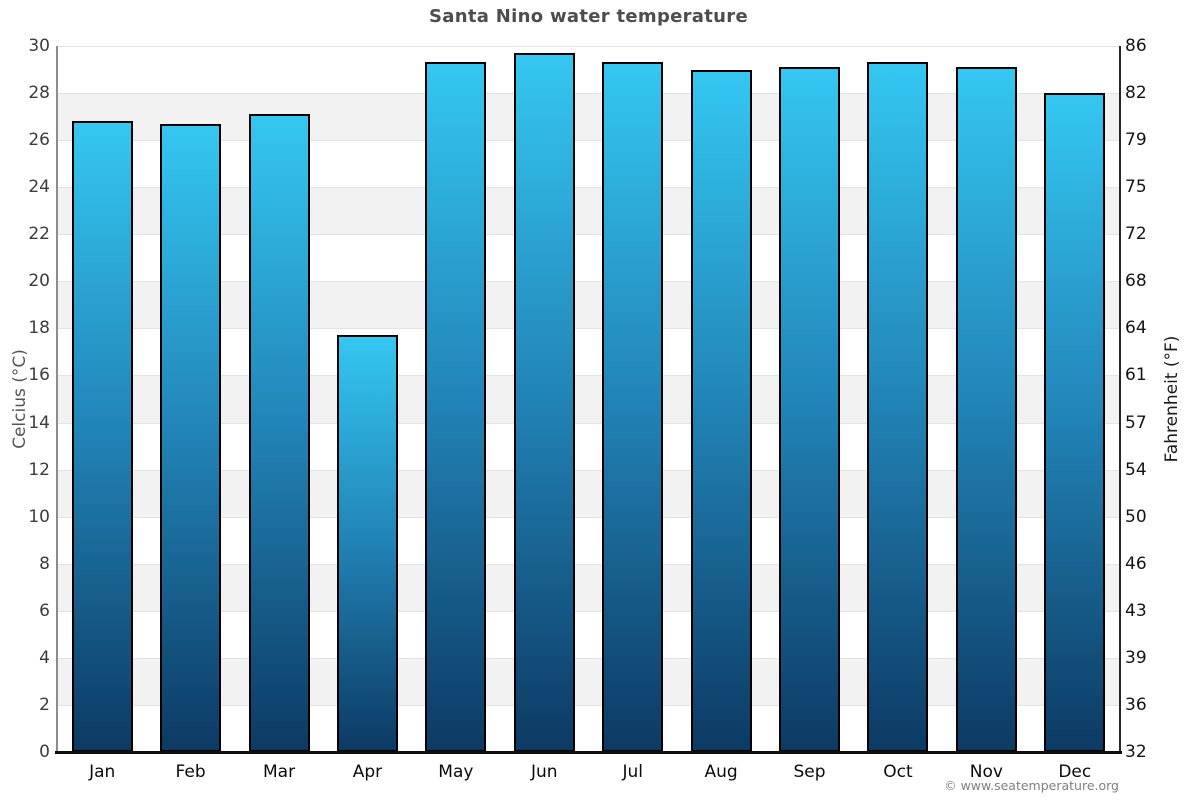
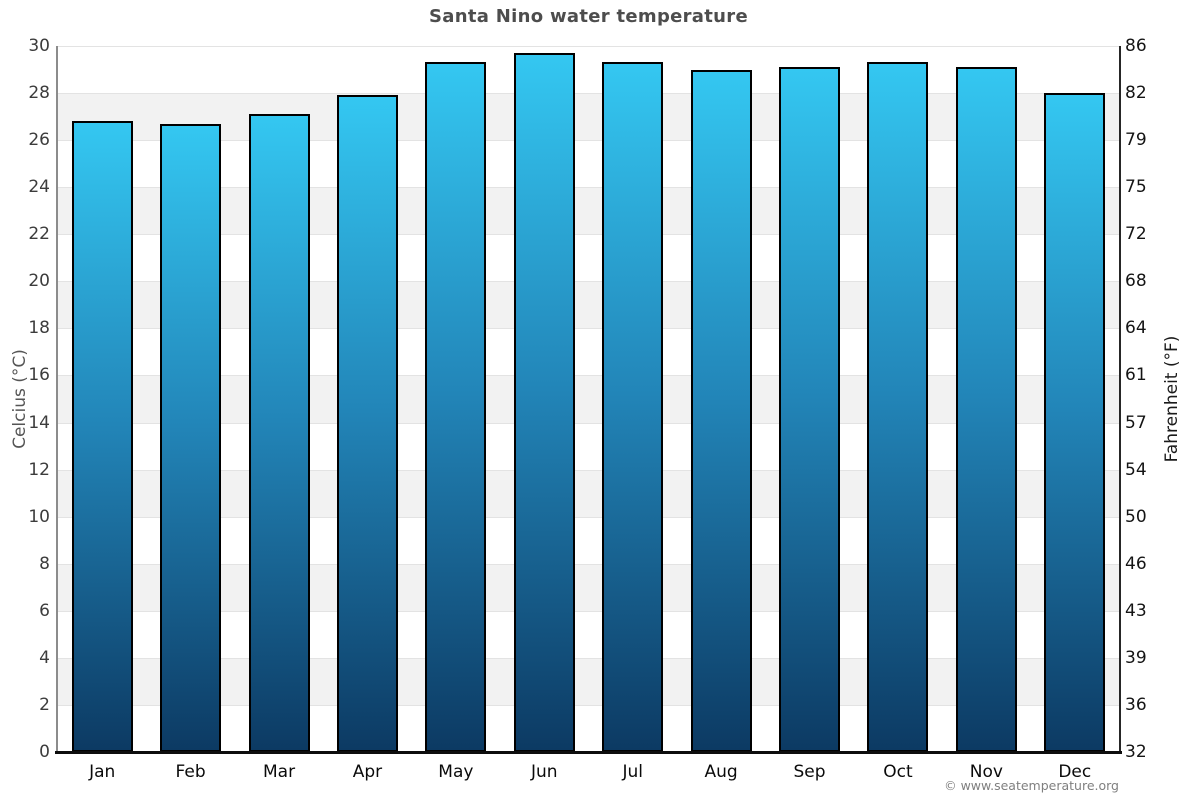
Apr: 17.7 -> 27.9
